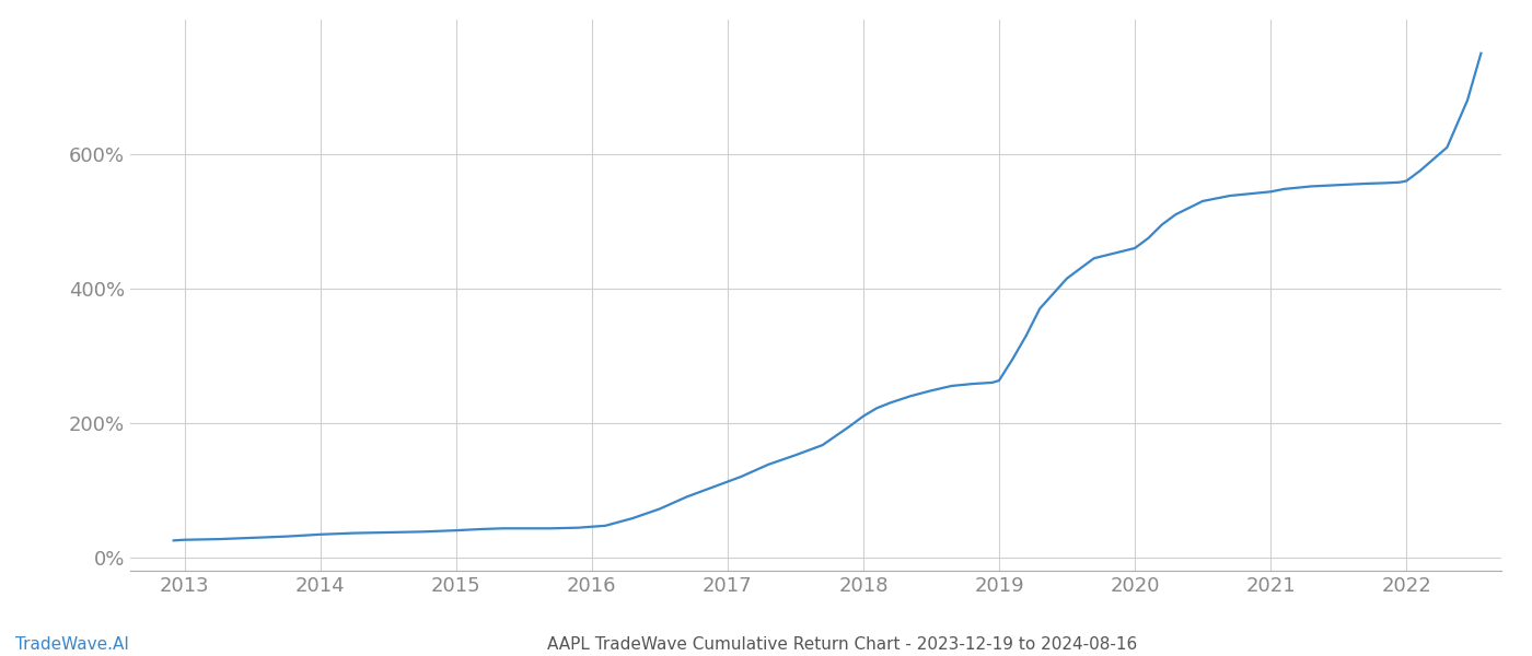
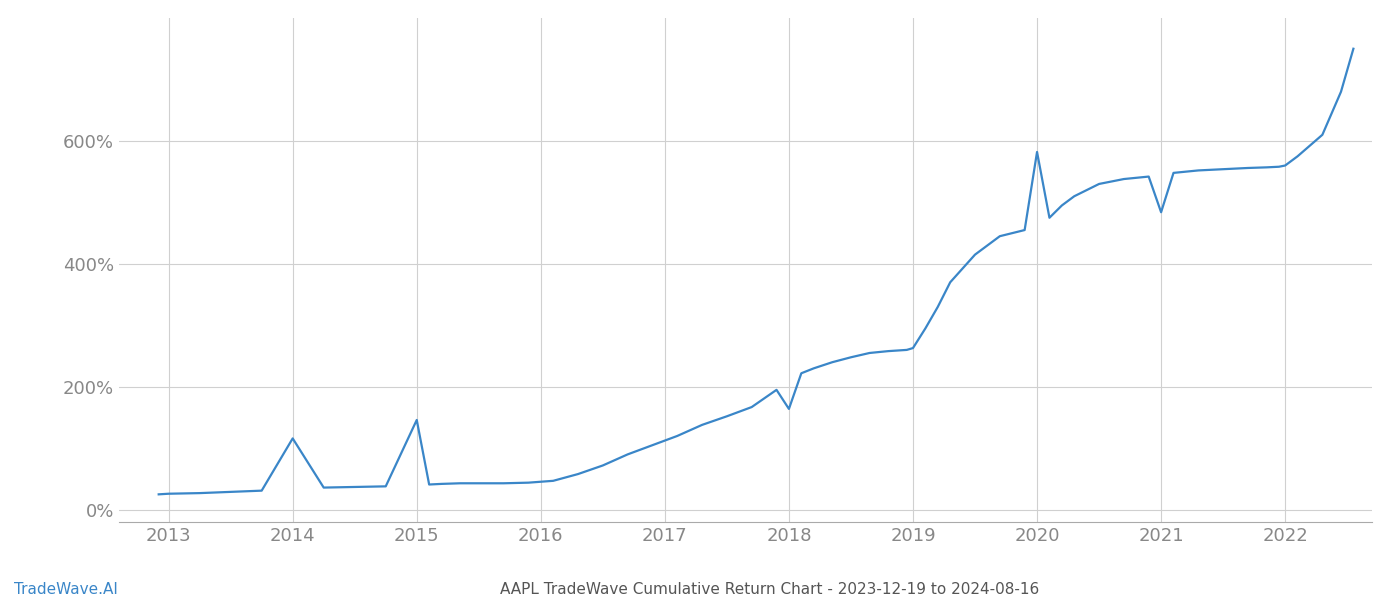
2014: 34% -> 116%
2015: 40% -> 146%
2018: 210% -> 164%
2020: 460% -> 582%
2021: 544% -> 484%
